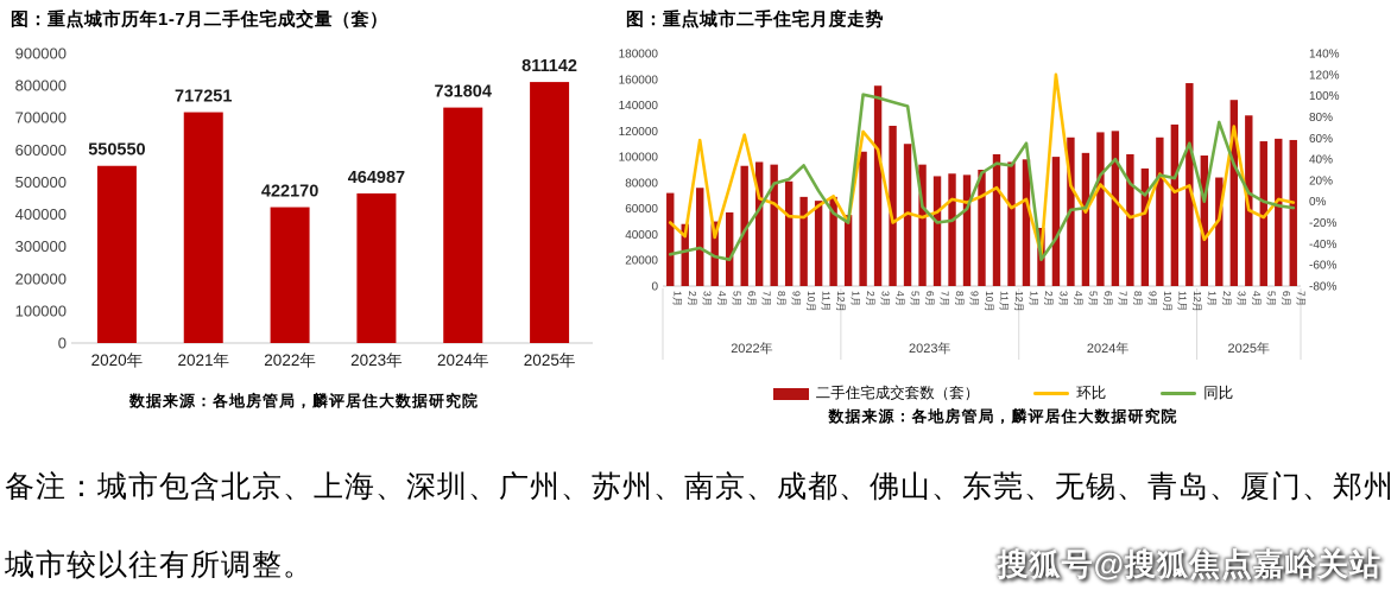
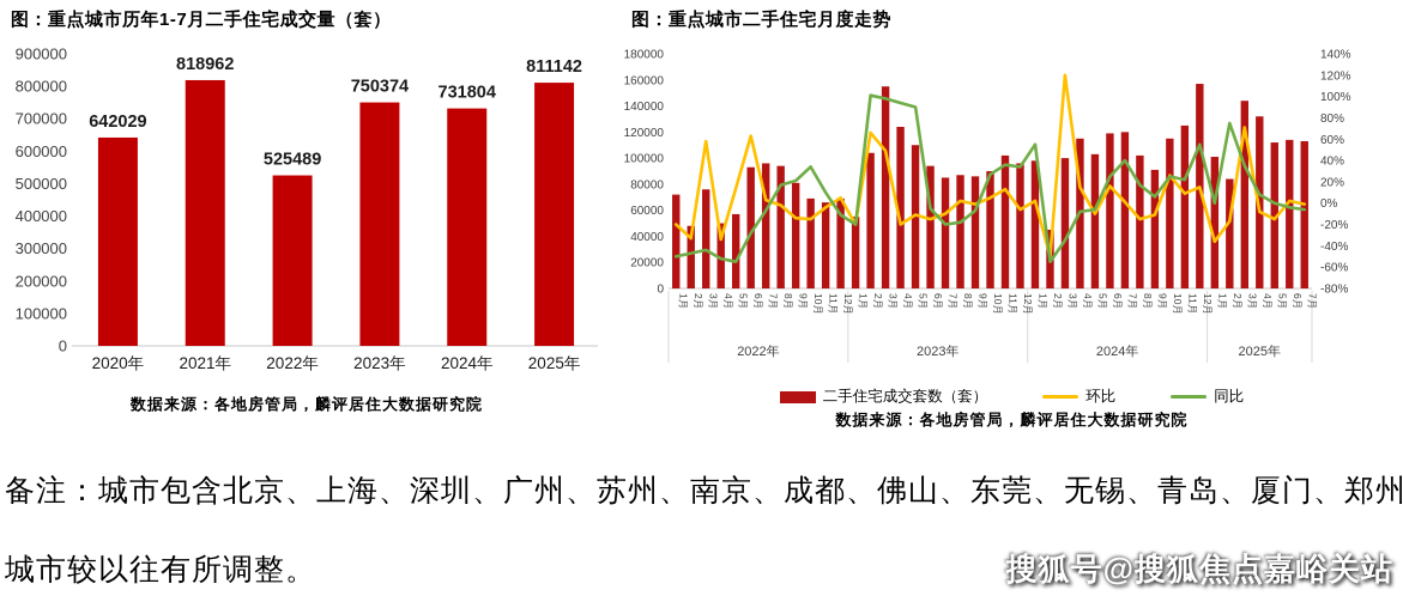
图：重点城市历年1-7月二手住宅成交量（套）/2020年: 550550 -> 642029
图：重点城市历年1-7月二手住宅成交量（套）/2021年: 717251 -> 818962
图：重点城市历年1-7月二手住宅成交量（套）/2022年: 422170 -> 525489
图：重点城市历年1-7月二手住宅成交量（套）/2023年: 464987 -> 750374
